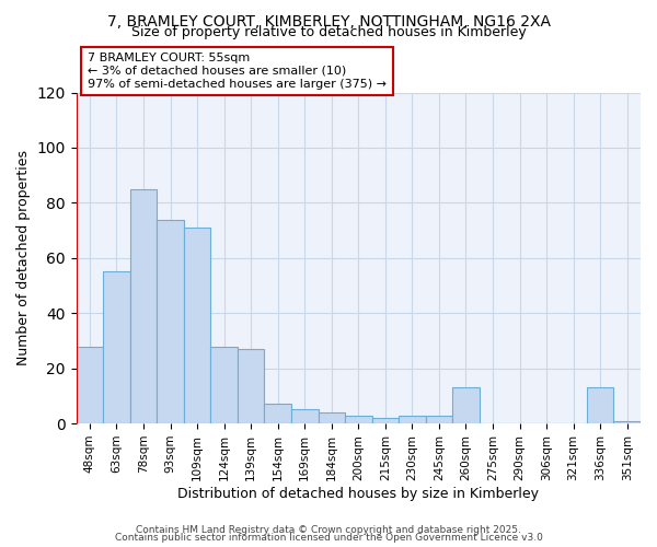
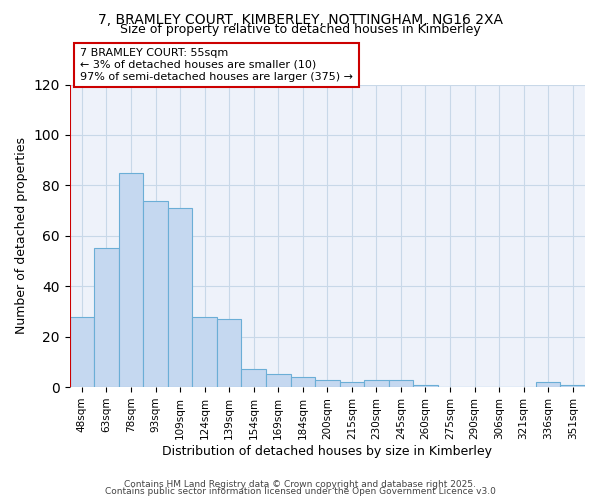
260sqm: 13 -> 1
336sqm: 13 -> 2
